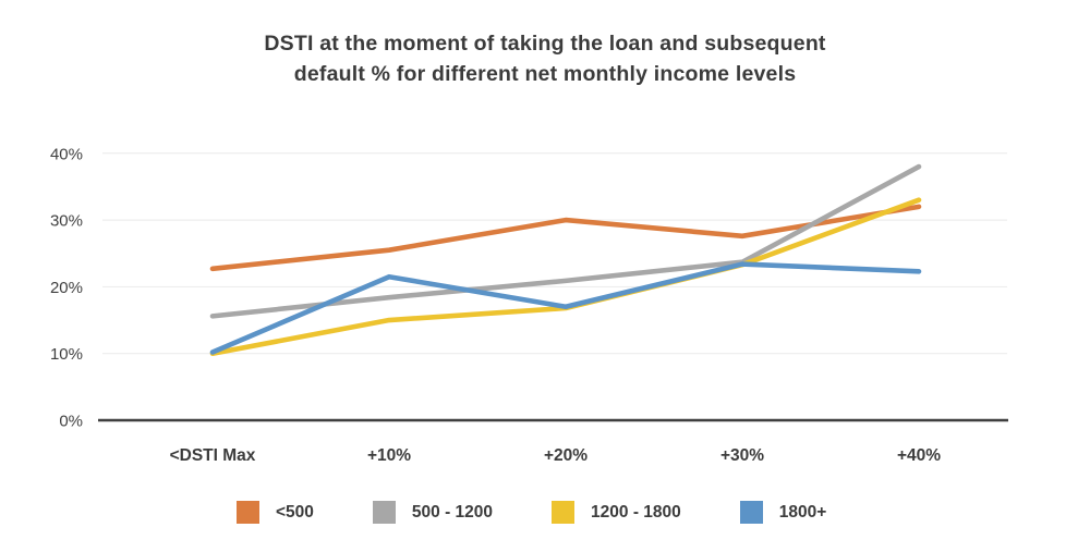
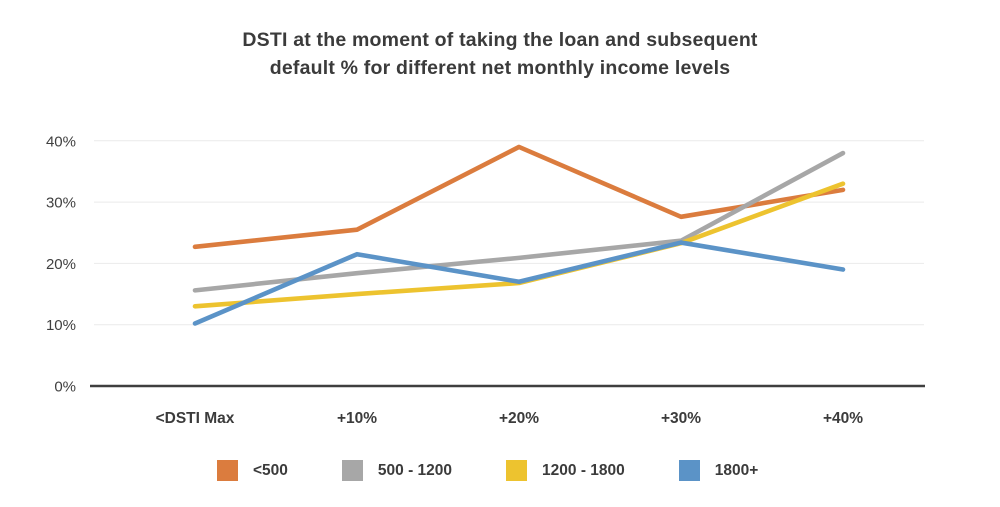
1200 - 1800/<DSTI Max: 10% -> 13%
<500/+20%: 30% -> 39%
1800+/+40%: 22% -> 19%
